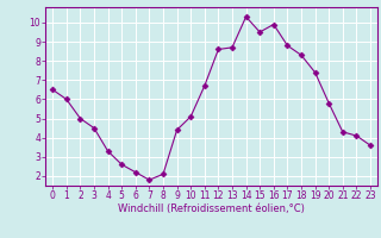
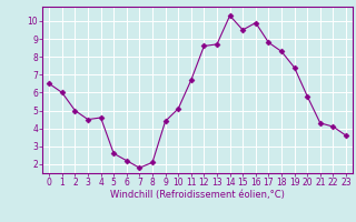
4: 3.3 -> 4.6
